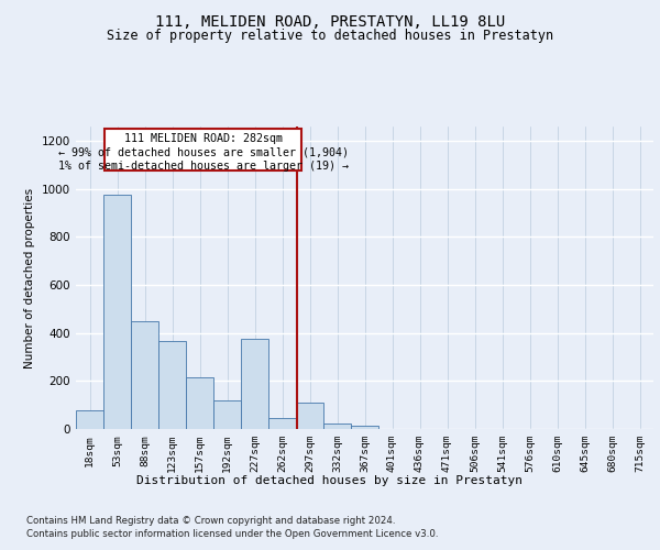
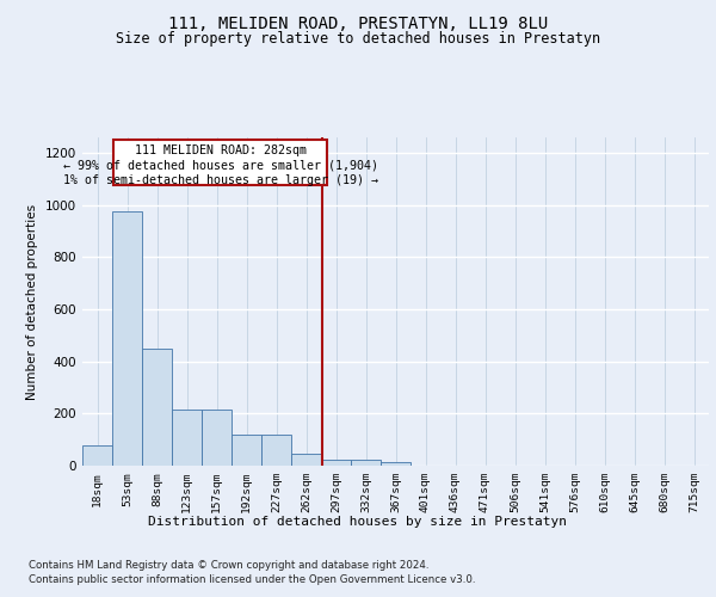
123sqm: 365 -> 215
227sqm: 375 -> 120
297sqm: 110 -> 25
